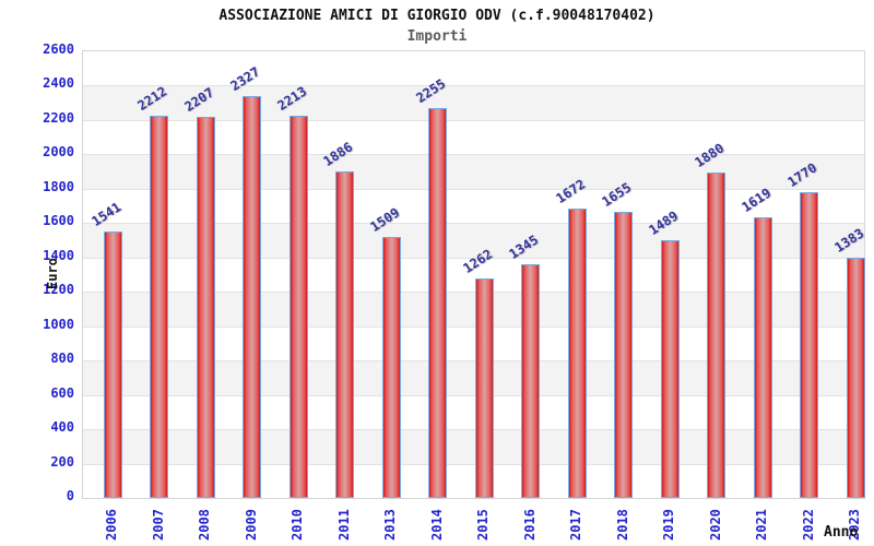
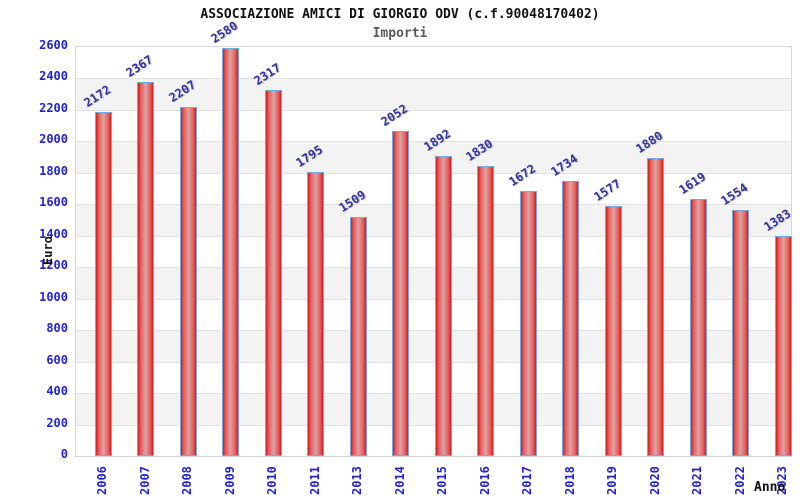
2006: 1541 -> 2172
2007: 2212 -> 2367
2009: 2327 -> 2580
2010: 2213 -> 2317
2011: 1886 -> 1795
2014: 2255 -> 2052
2015: 1262 -> 1892
2016: 1345 -> 1830
2018: 1655 -> 1734
2019: 1489 -> 1577
2022: 1770 -> 1554
